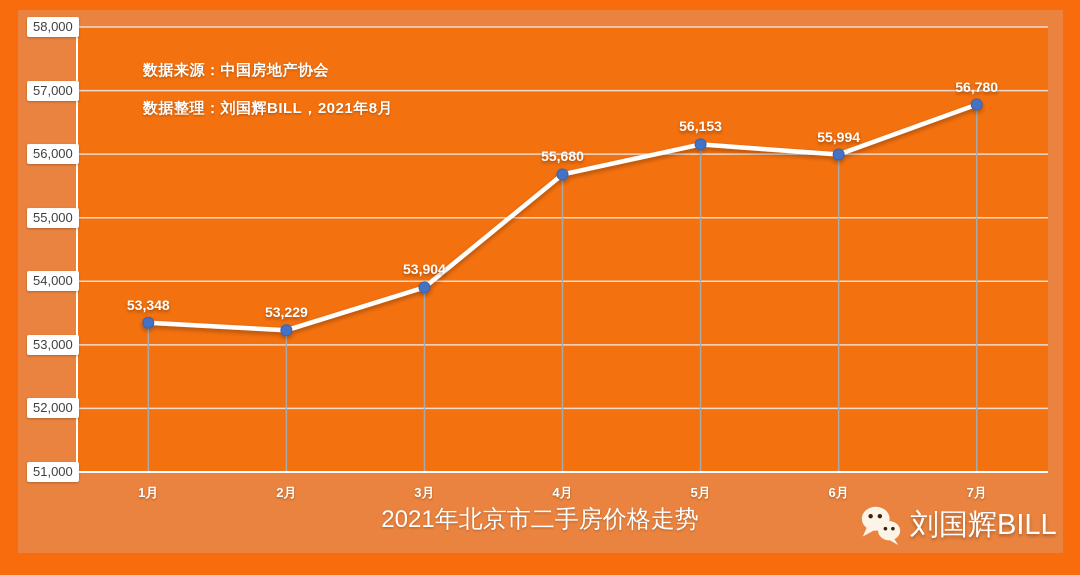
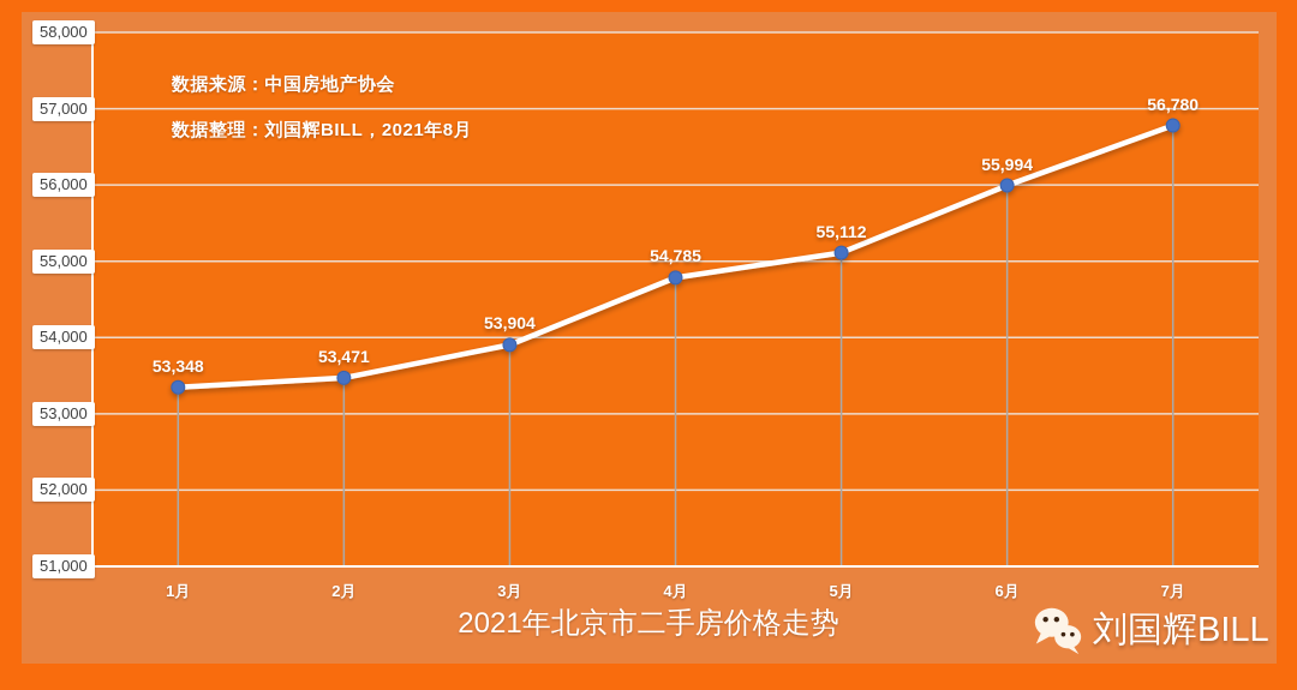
2月: 53,229 -> 53,471
4月: 55,680 -> 54,785
5月: 56,153 -> 55,112
